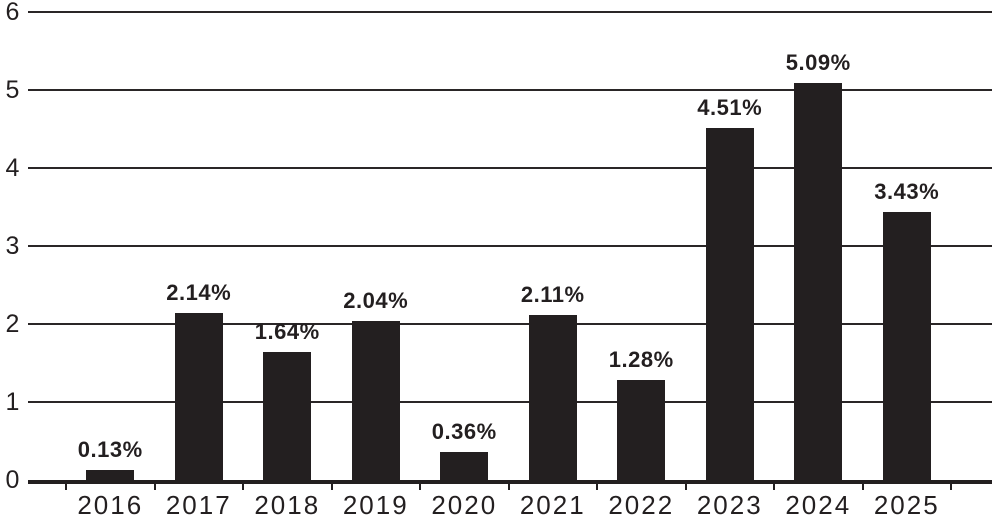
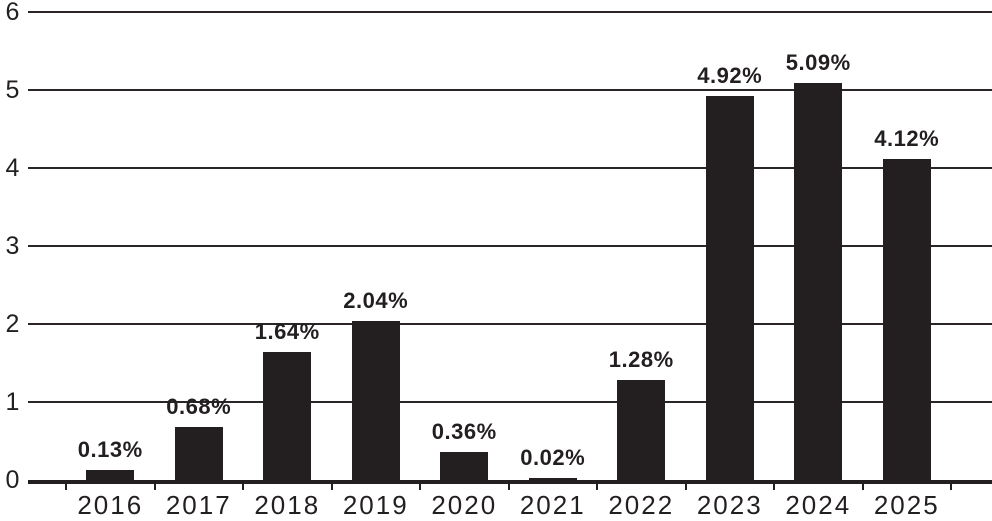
2017: 2.14% -> 0.68%
2021: 2.11% -> 0.02%
2023: 4.51% -> 4.92%
2025: 3.43% -> 4.12%
